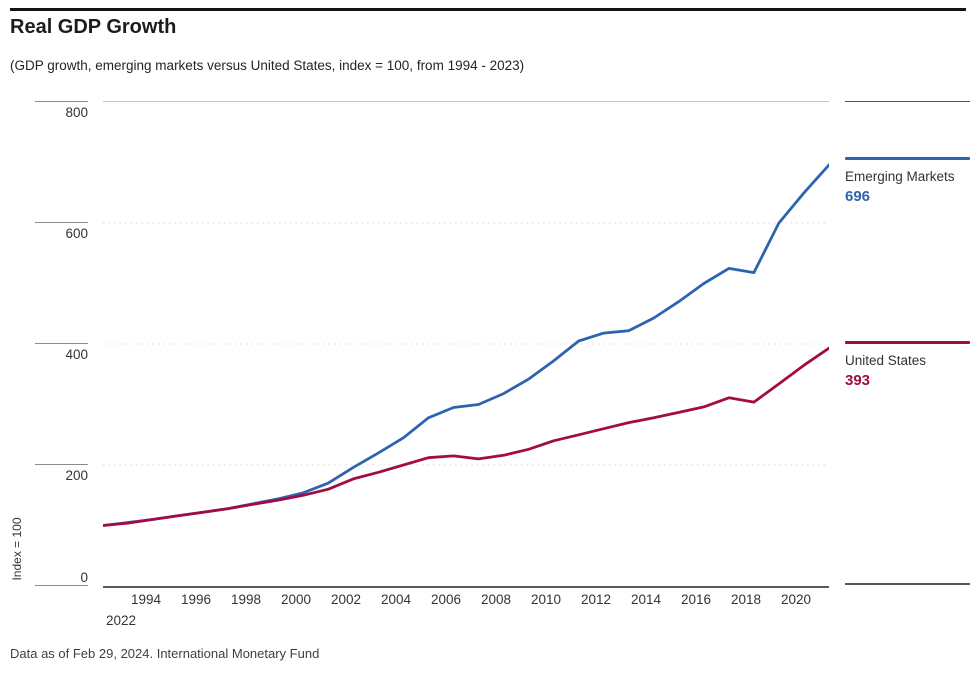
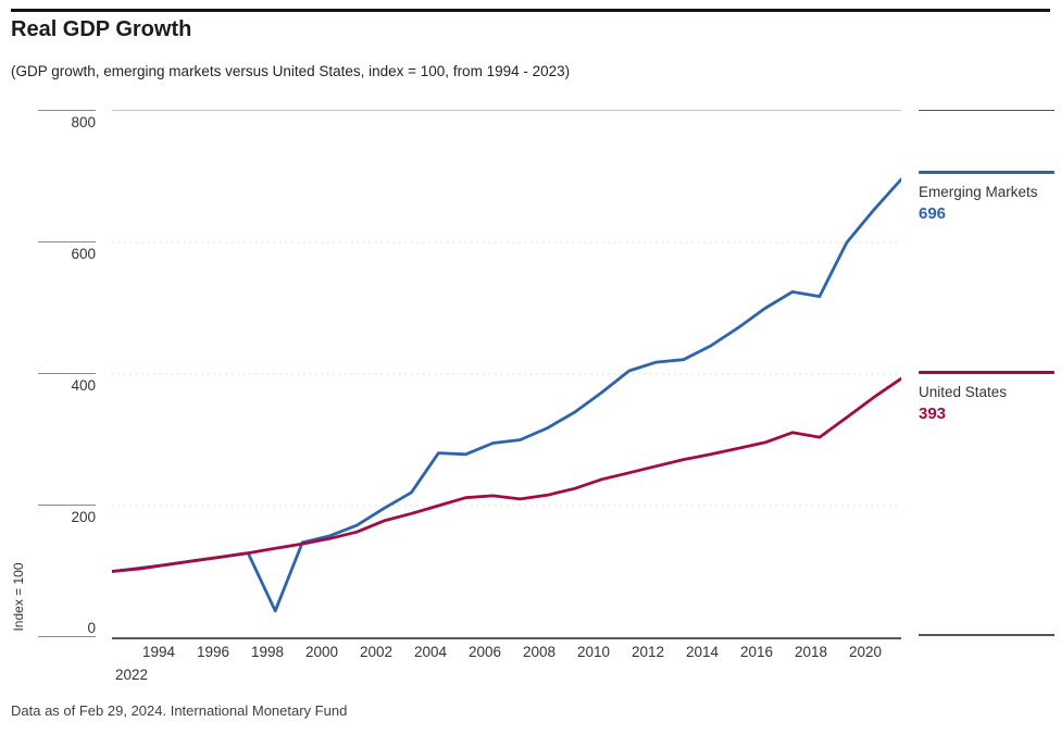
Emerging Markets/2000: 140 -> 40
Emerging Markets/2006: 240 -> 280
